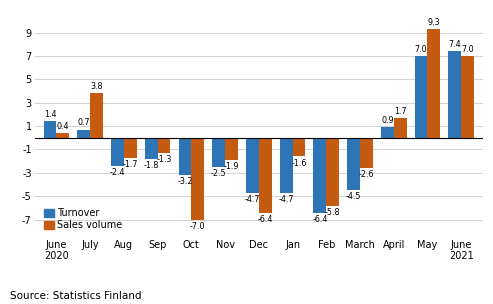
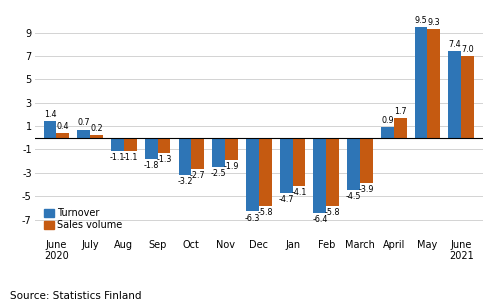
Sales volume/July: 3.8 -> 0.2
Turnover/Aug: -2.4 -> -1.1
Sales volume/Aug: -1.7 -> -1.1
Sales volume/Oct: -7.0 -> -2.7
Turnover/Dec: -4.7 -> -6.3
Sales volume/Dec: -6.4 -> -5.8
Sales volume/Jan: -1.6 -> -4.1
Sales volume/March: -2.6 -> -3.9
Turnover/May: 7.0 -> 9.5
